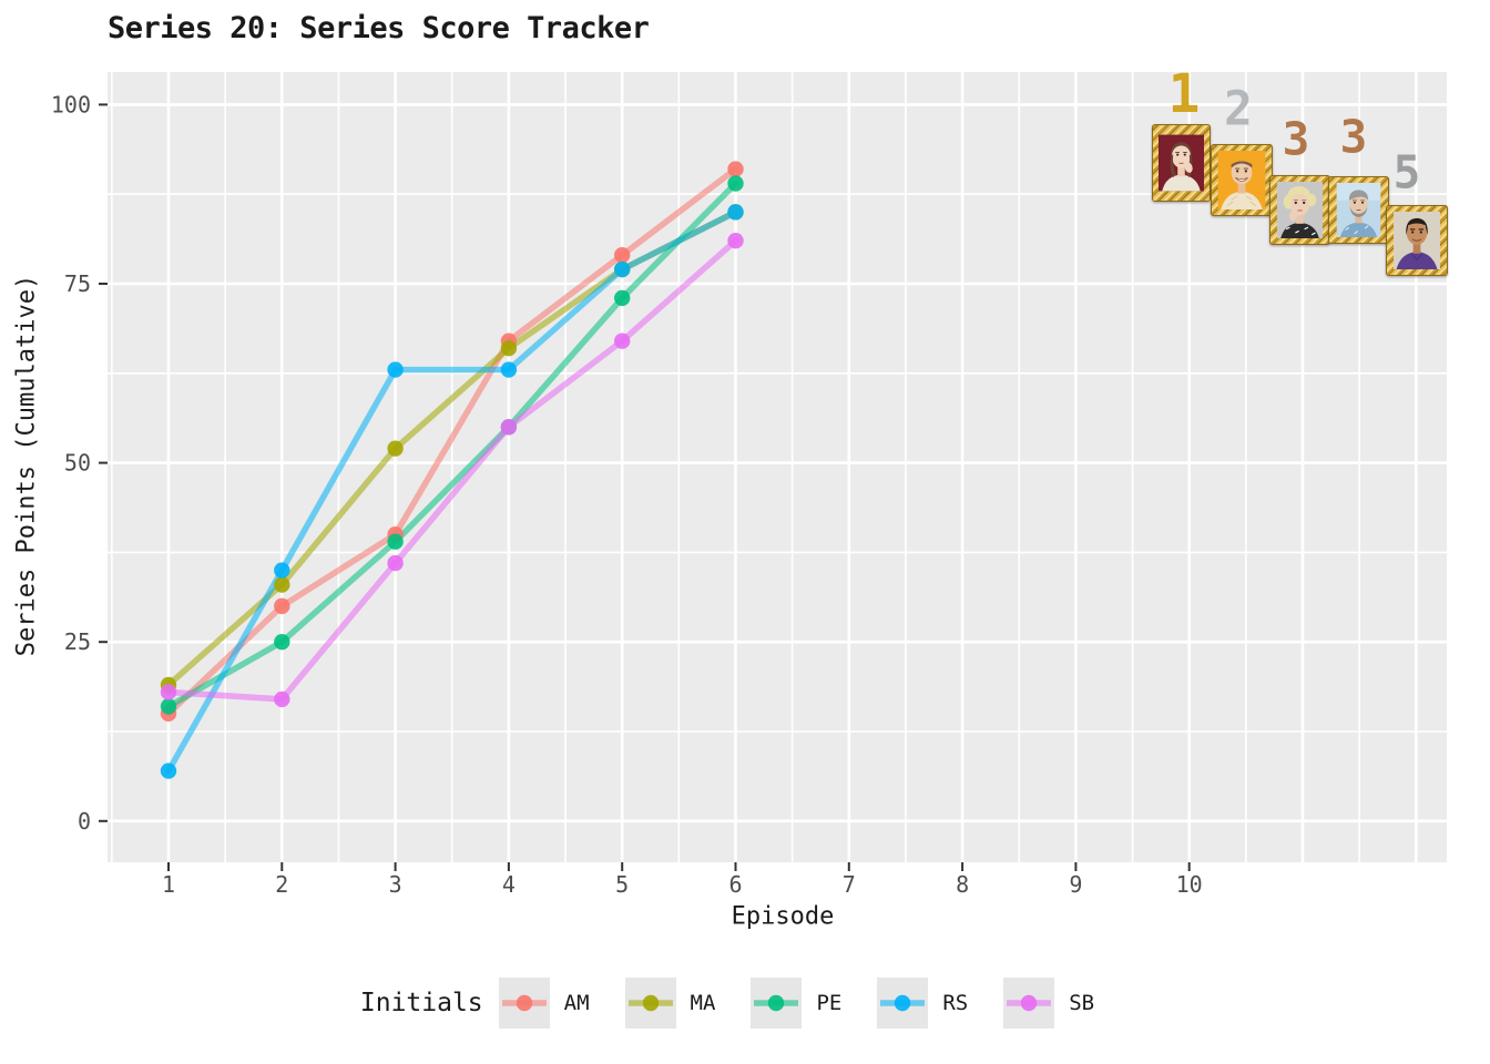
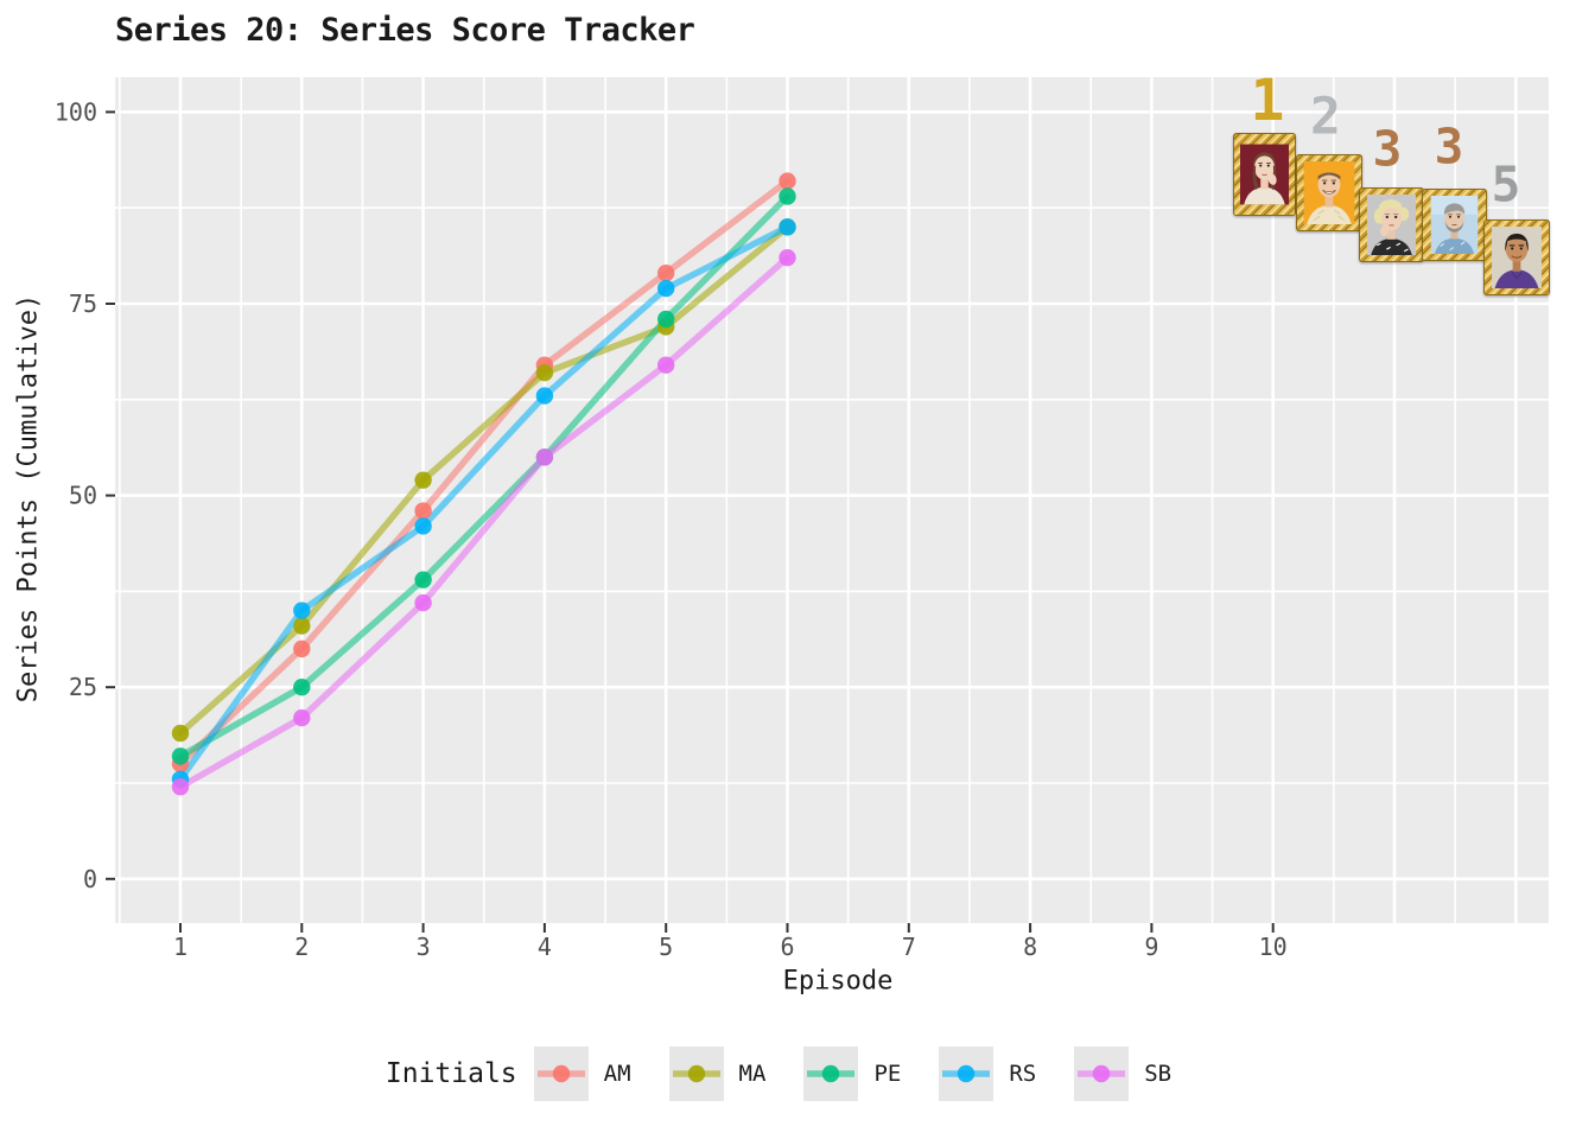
RS/1: 7 -> 13
SB/1: 18 -> 12
SB/2: 17 -> 21
AM/3: 40 -> 48
RS/3: 63 -> 46
MA/5: 77 -> 72
